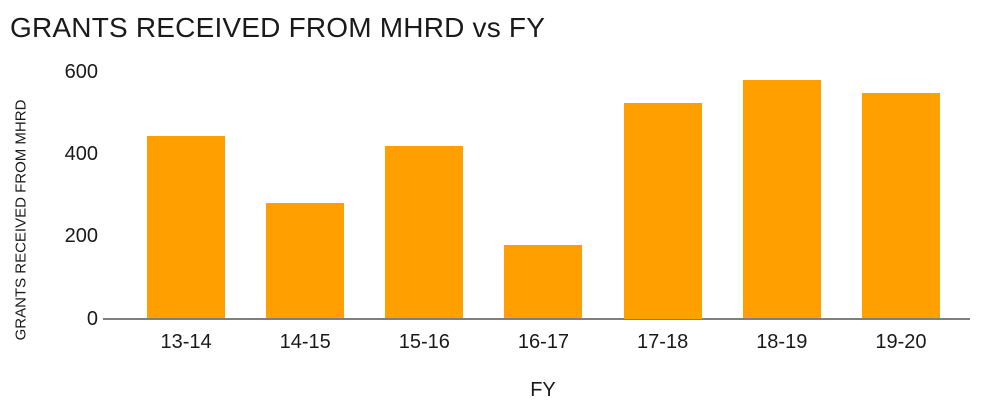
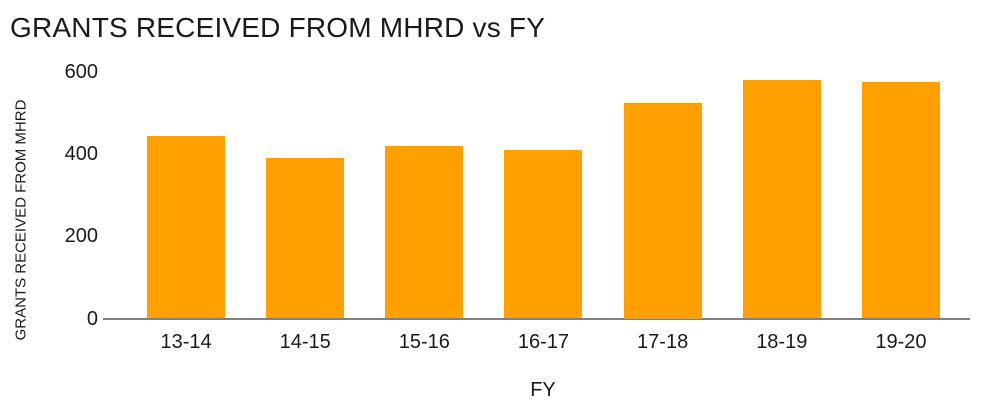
14-15: 280 -> 390
16-17: 180 -> 410
19-20: 550 -> 580
